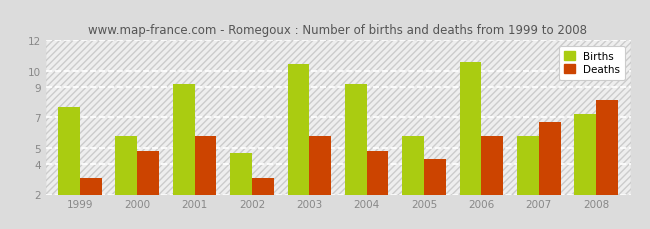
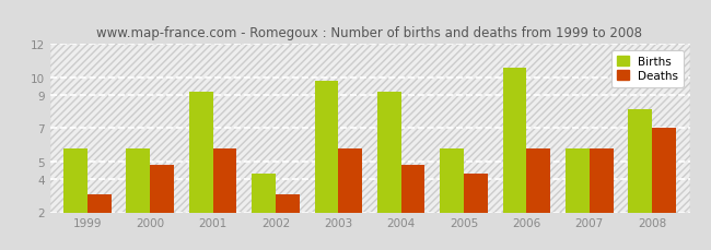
Births/1999: 7.7 -> 5.8
Births/2002: 4.7 -> 4.3
Births/2003: 10.5 -> 9.8
Deaths/2007: 6.7 -> 5.8
Births/2008: 7.2 -> 8.1
Deaths/2008: 8.1 -> 7.0
